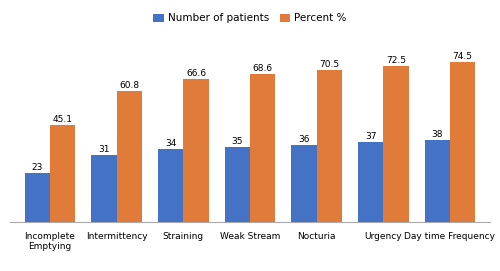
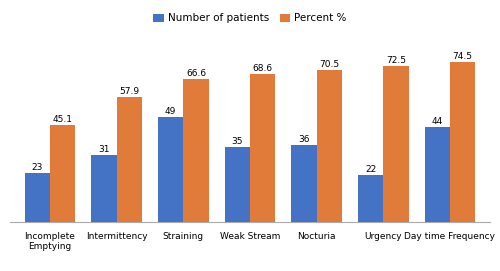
Percent %/Intermittency: 60.8 -> 57.9
Number of patients/Straining: 34 -> 49
Number of patients/Urgency: 37 -> 22
Number of patients/Day time Frequency: 38 -> 44
